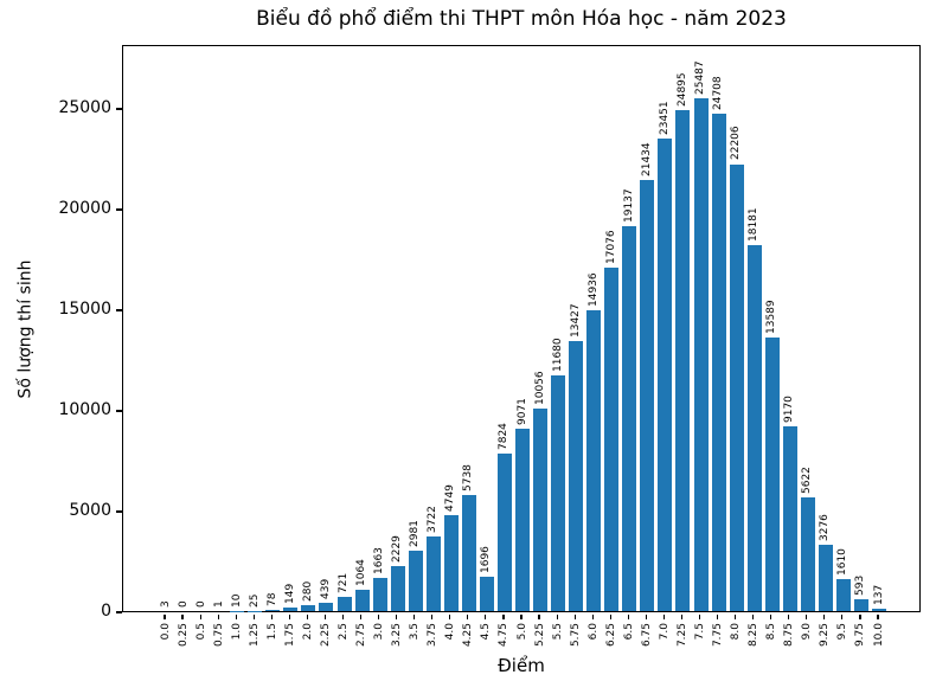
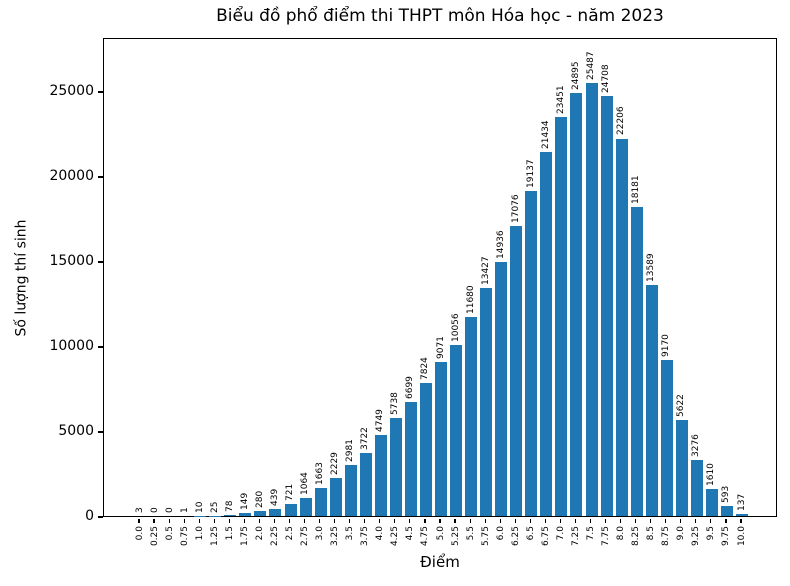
4.5: 1696 -> 6699
